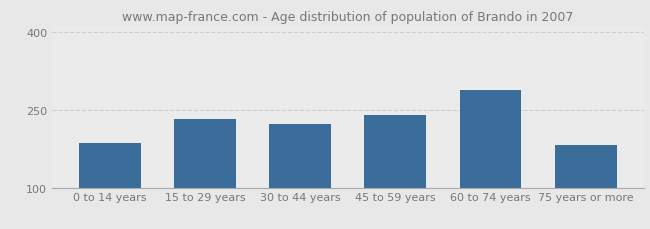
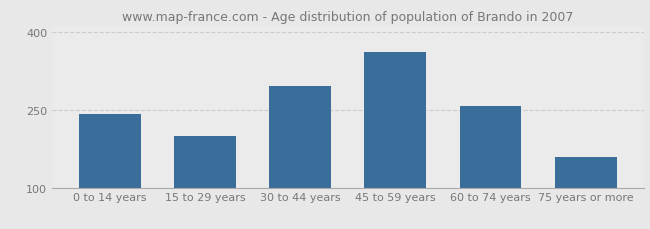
0 to 14 years: 186 -> 242
15 to 29 years: 232 -> 200
30 to 44 years: 222 -> 295
45 to 59 years: 240 -> 362
60 to 74 years: 288 -> 258
75 years or more: 182 -> 158
